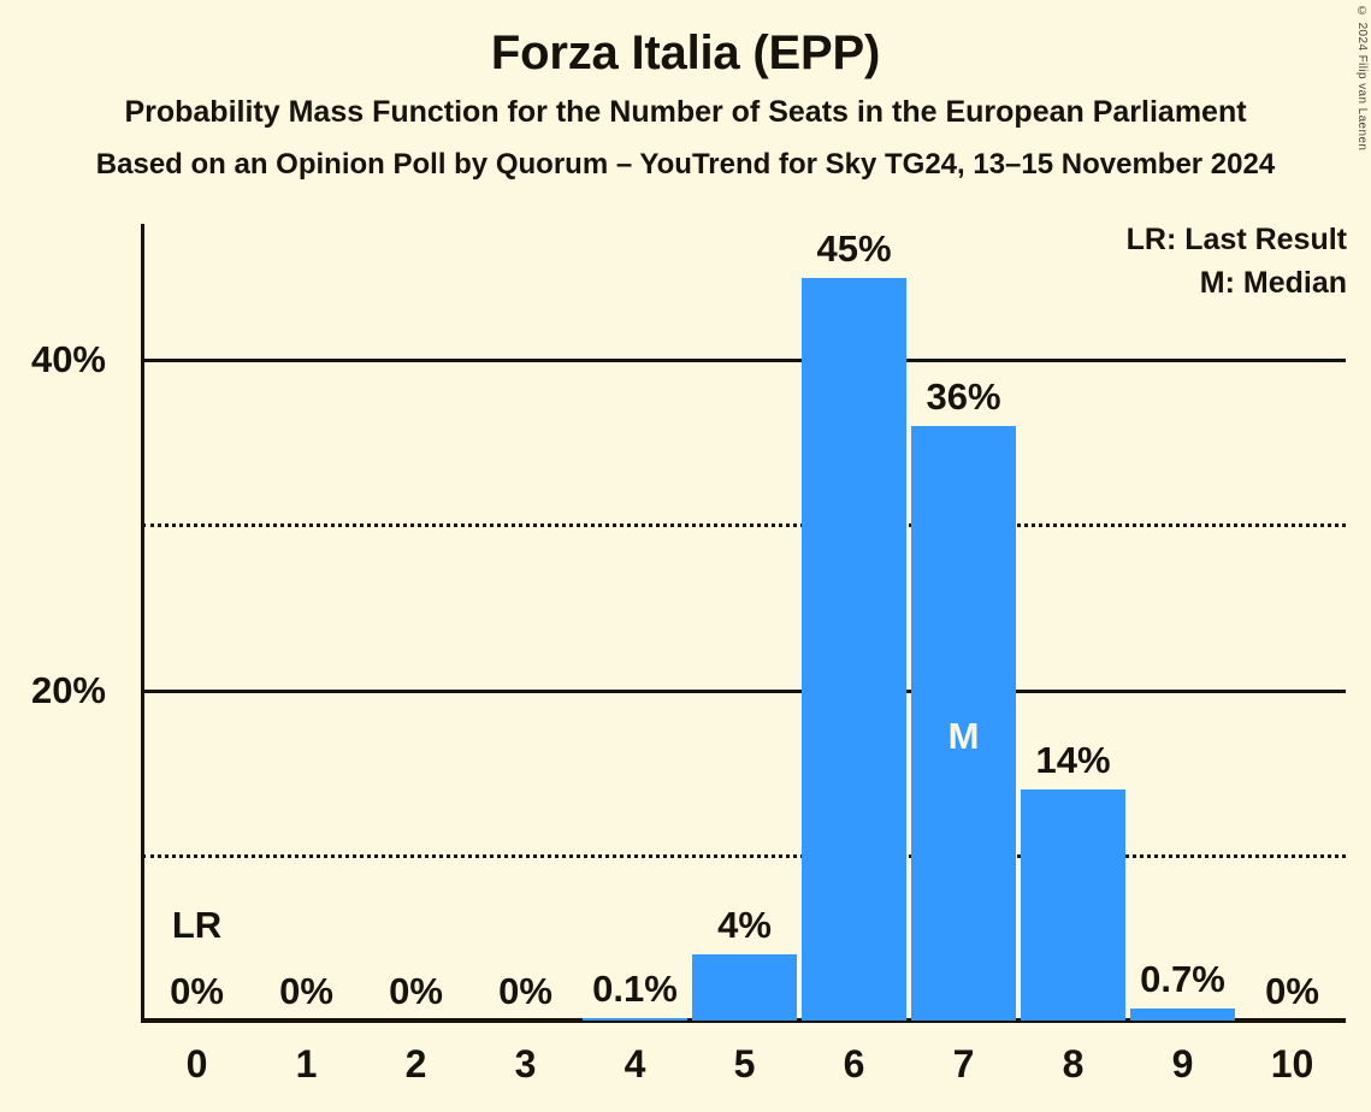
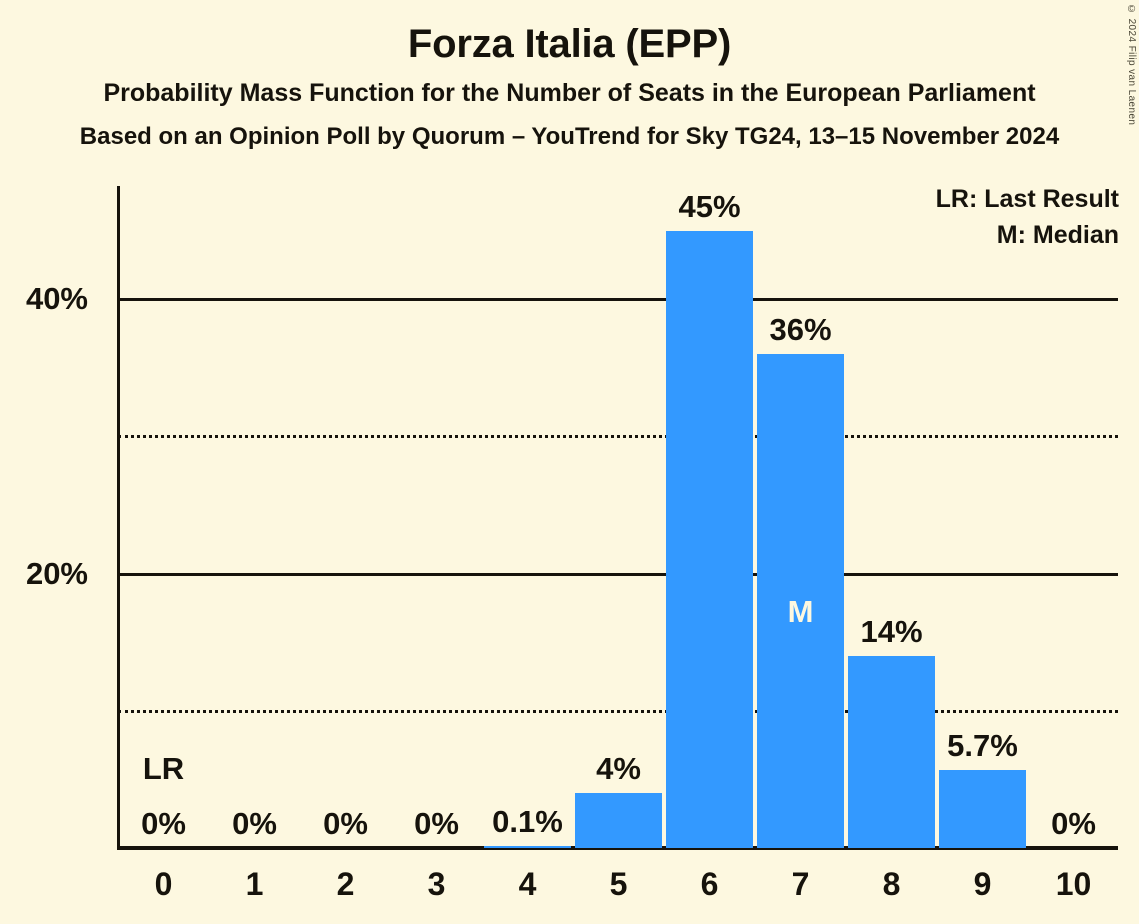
9: 0.7% -> 5.7%
